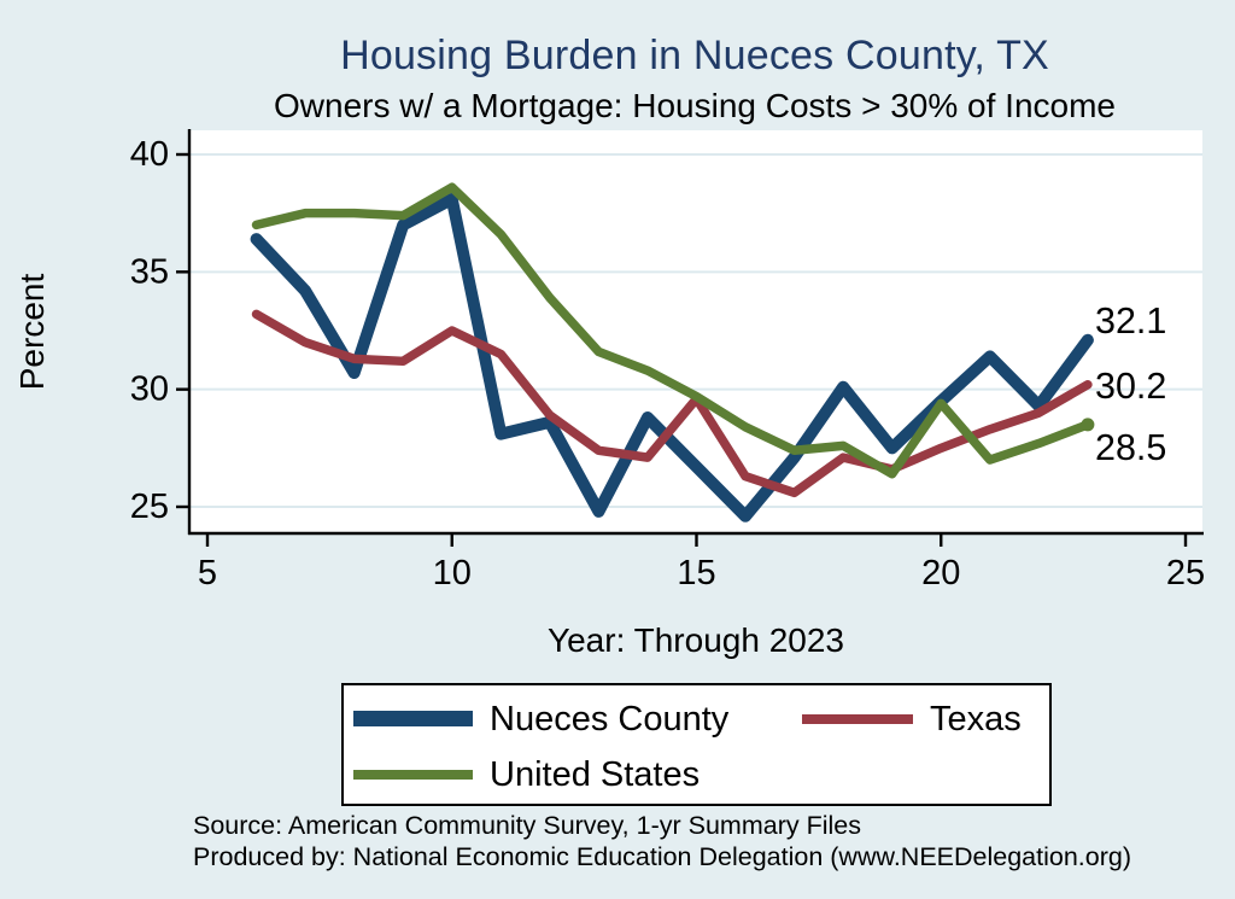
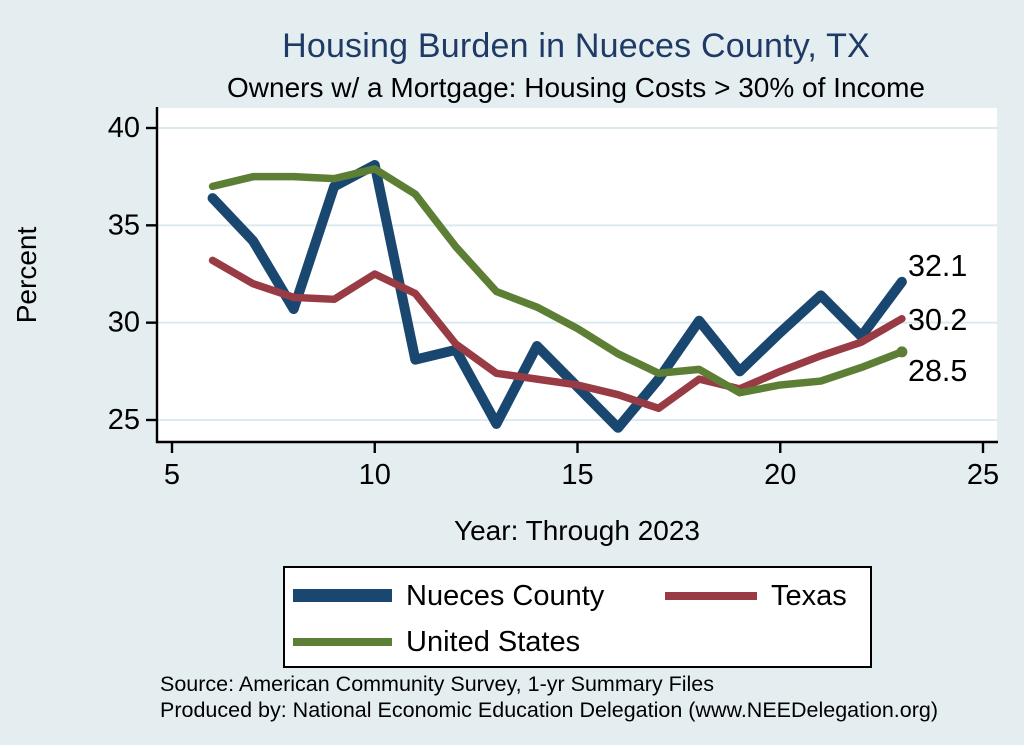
United States/10: 38.6 -> 37.9
Texas/15: 29.6 -> 26.8
United States/20: 29.4 -> 26.8
